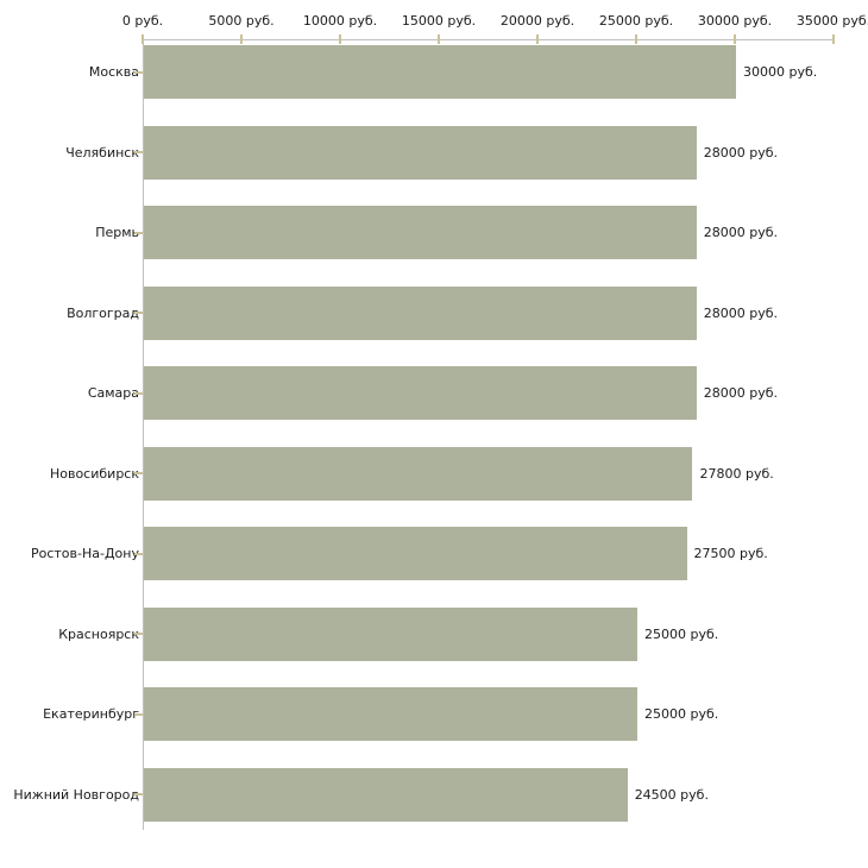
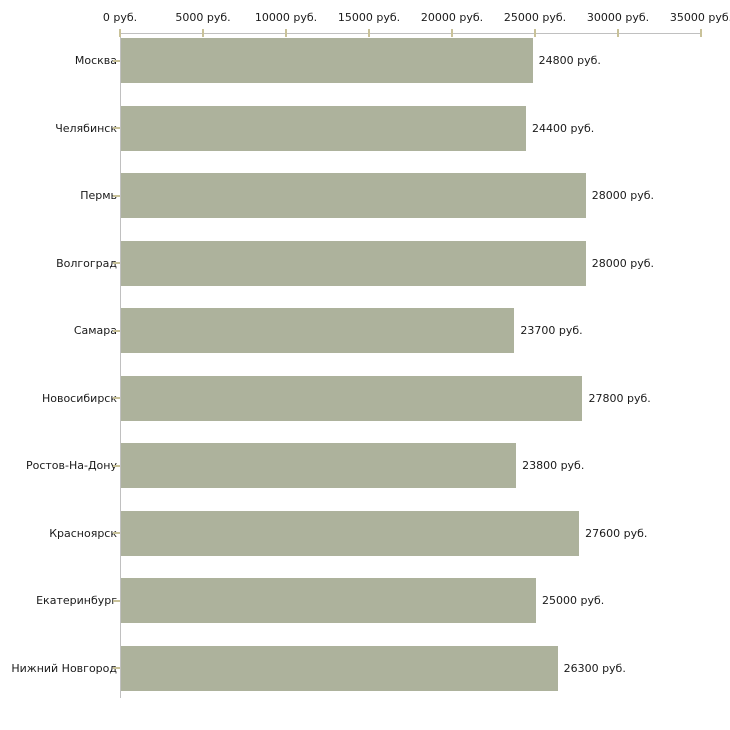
Москва: 30000 -> 24800
Челябинск: 28000 -> 24400
Самара: 28000 -> 23700
Ростов-На-Дону: 27500 -> 23800
Красноярск: 25000 -> 27600
Нижний Новгород: 24500 -> 26300
